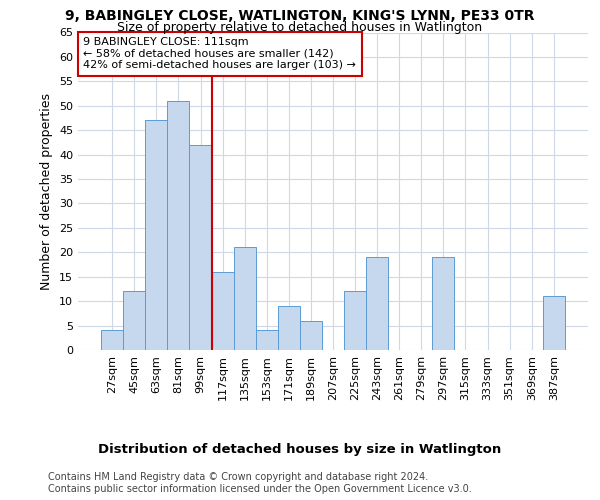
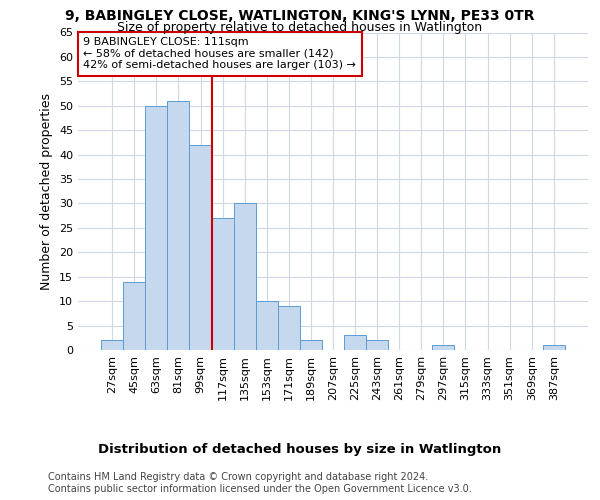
27sqm: 4 -> 2
45sqm: 12 -> 14
63sqm: 47 -> 50
117sqm: 16 -> 27
135sqm: 21 -> 30
153sqm: 4 -> 10
189sqm: 6 -> 2
225sqm: 12 -> 3
243sqm: 19 -> 2
297sqm: 19 -> 1
387sqm: 11 -> 1
